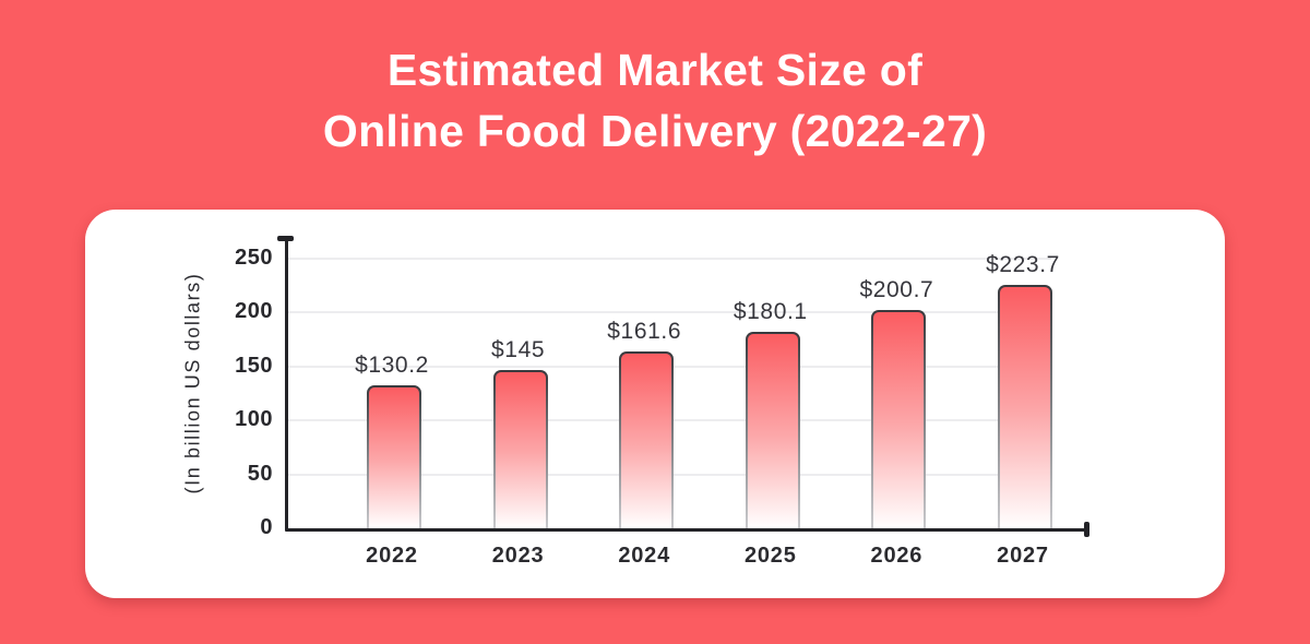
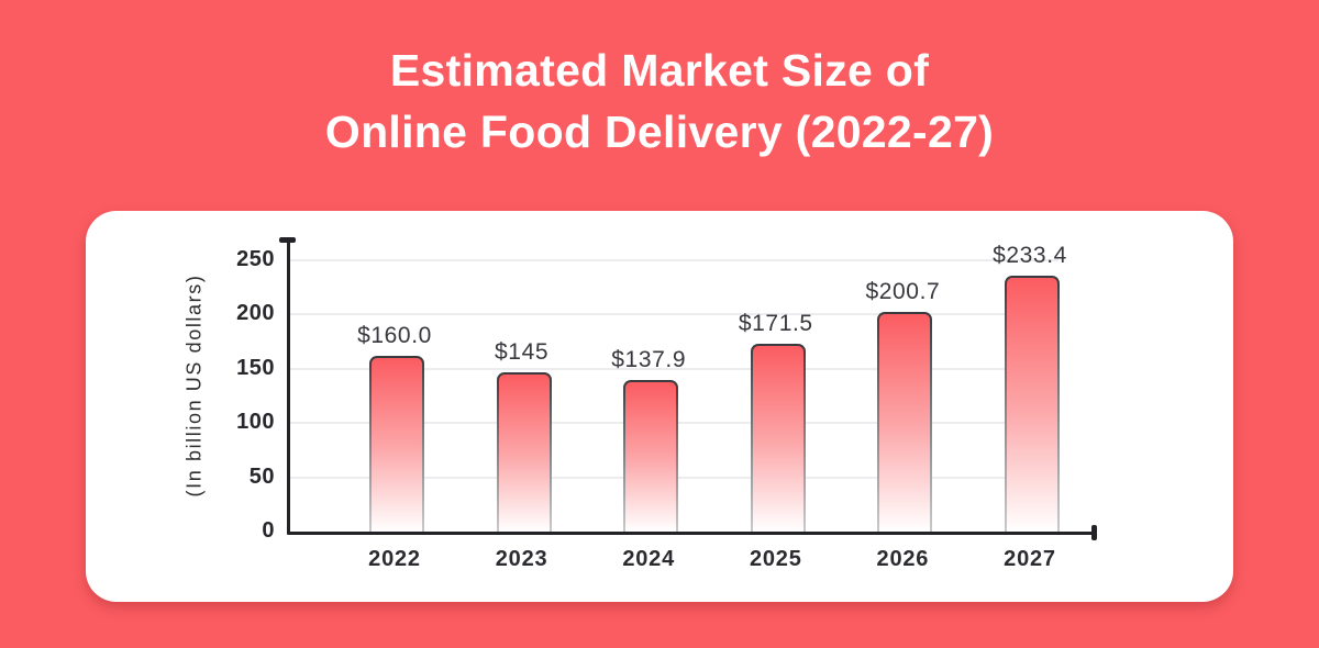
2022: $130.2 -> $160.0
2024: $161.6 -> $137.9
2025: $180.1 -> $171.5
2027: $223.7 -> $233.4
